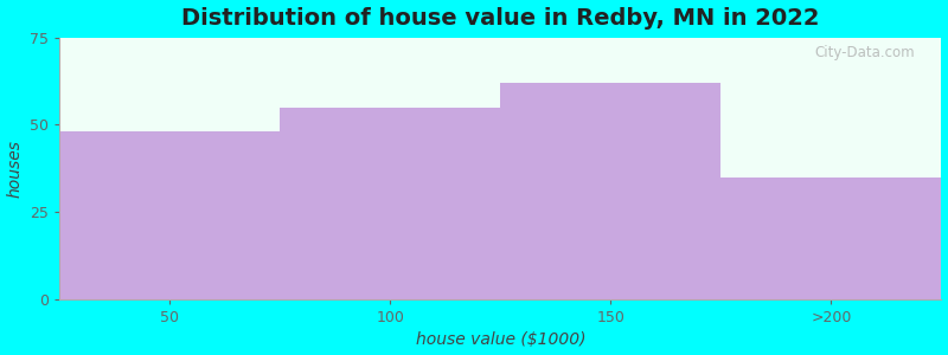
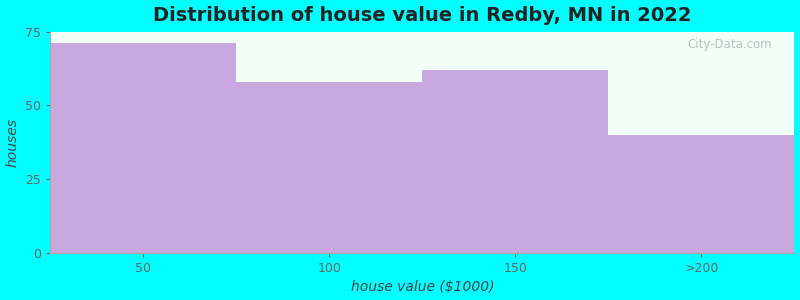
50: 48 -> 71
100: 55 -> 58
>200: 35 -> 40
